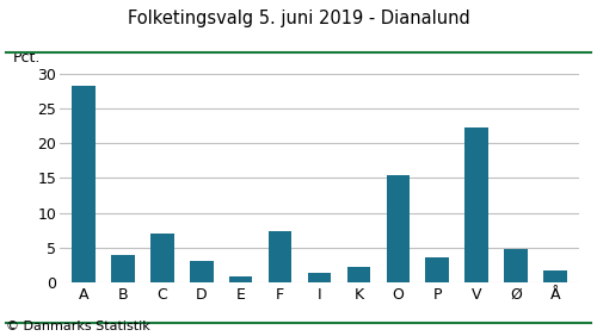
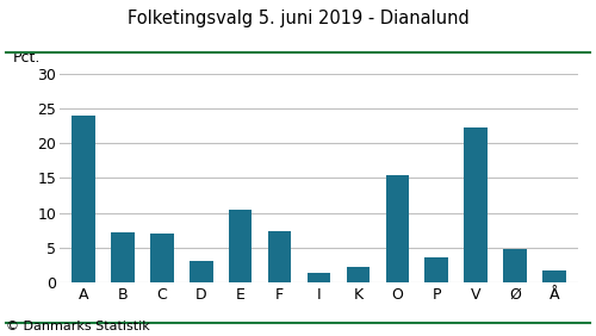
A: 28.3 -> 24.0
B: 4.0 -> 7.2
E: 0.8 -> 10.4
